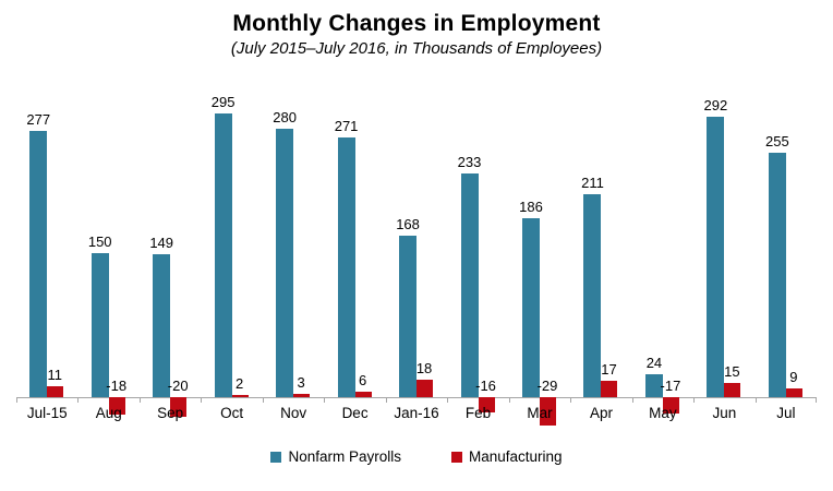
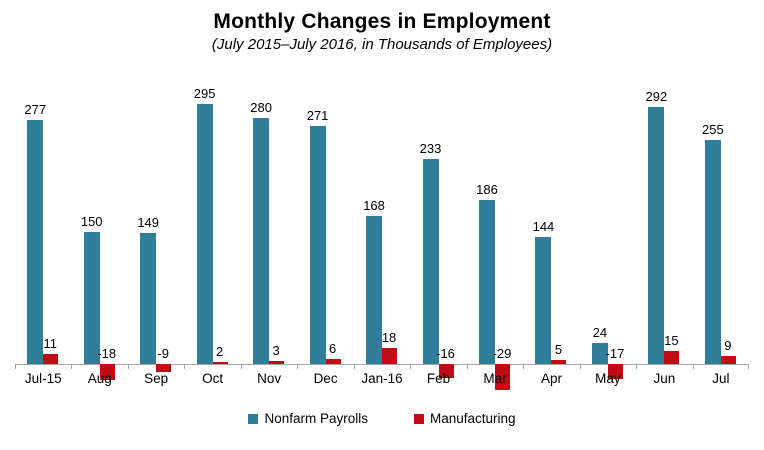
Manufacturing/Sep: -20 -> -9
Nonfarm Payrolls/Apr: 211 -> 144
Manufacturing/Apr: 17 -> 5
